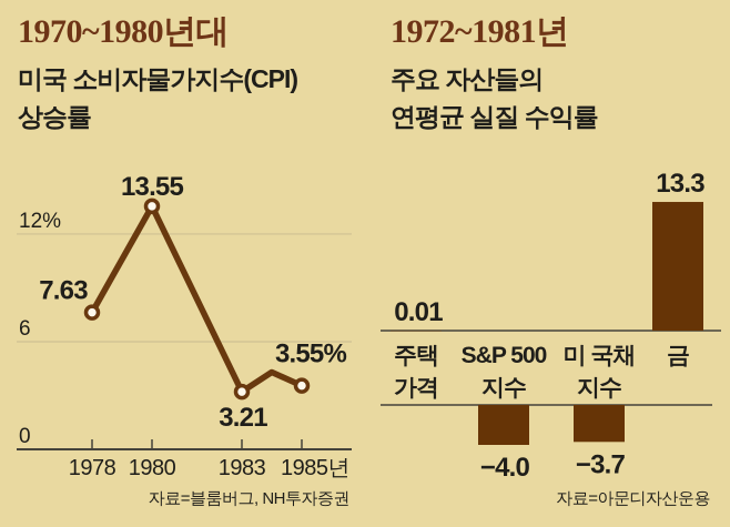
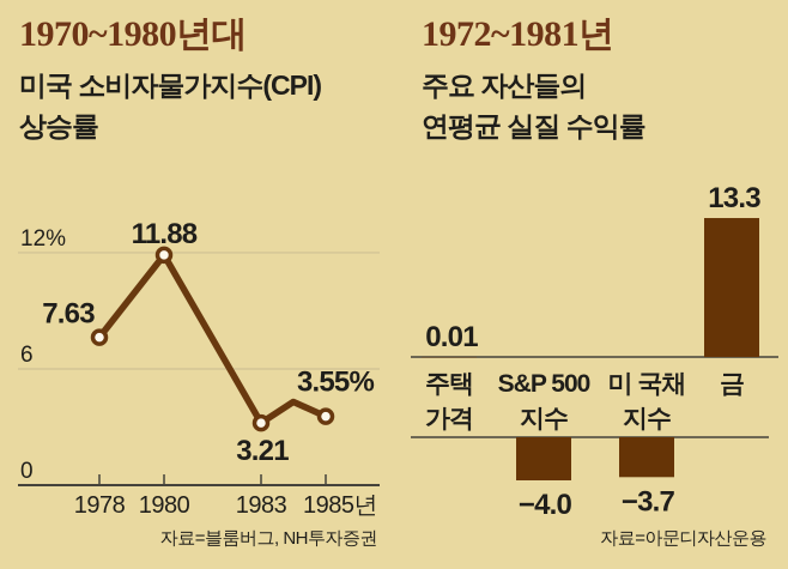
1970~1980년대 미국 소비자물가지수(CPI) 상승률/1980: 13.55 -> 11.88
